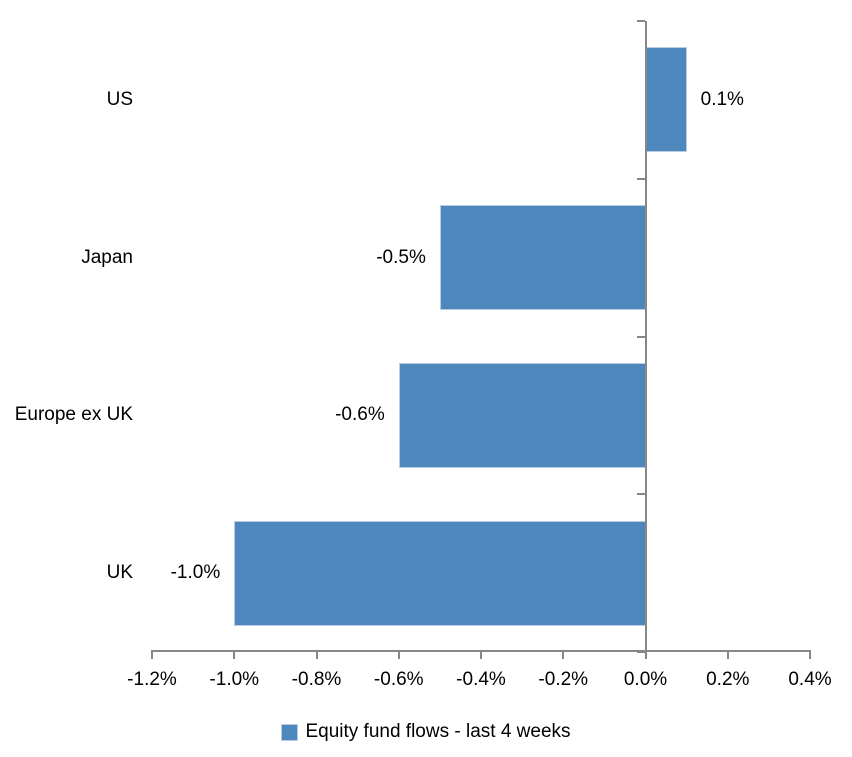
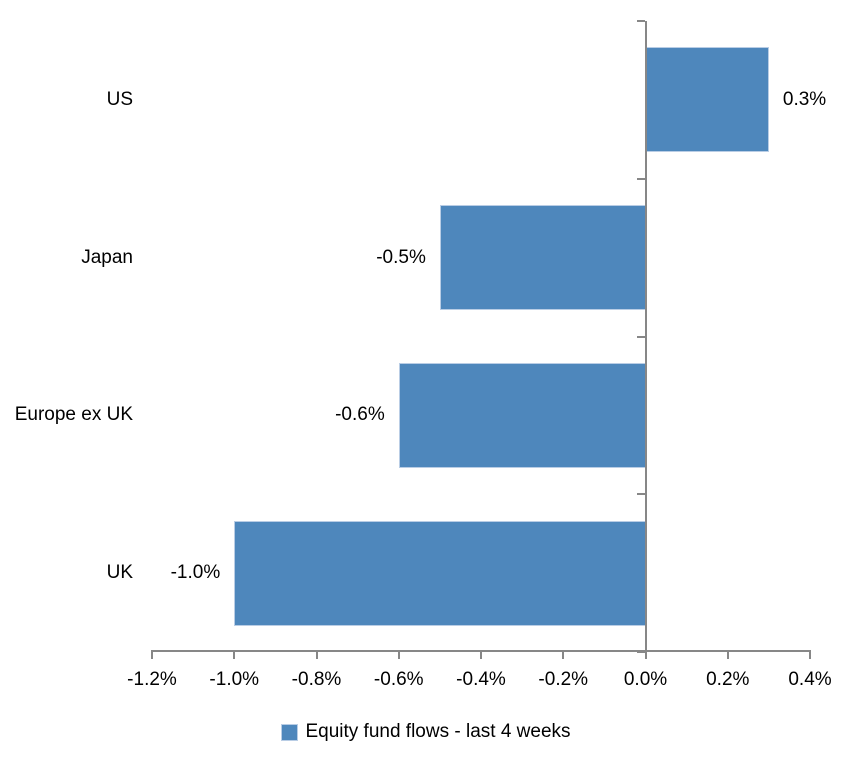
US: 0.1% -> 0.3%
